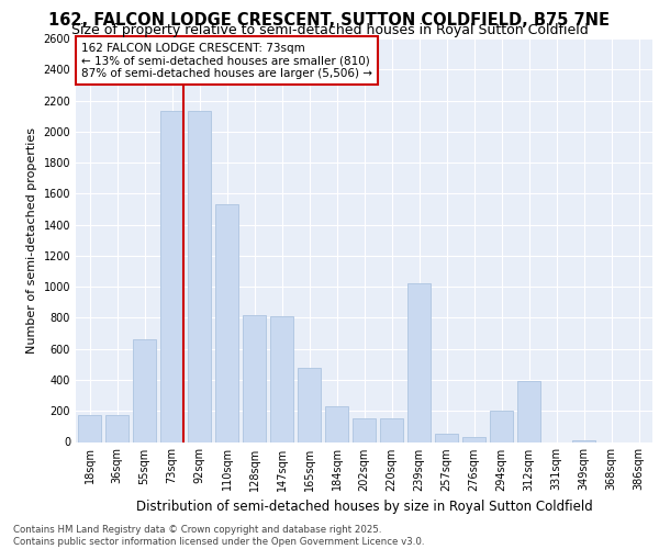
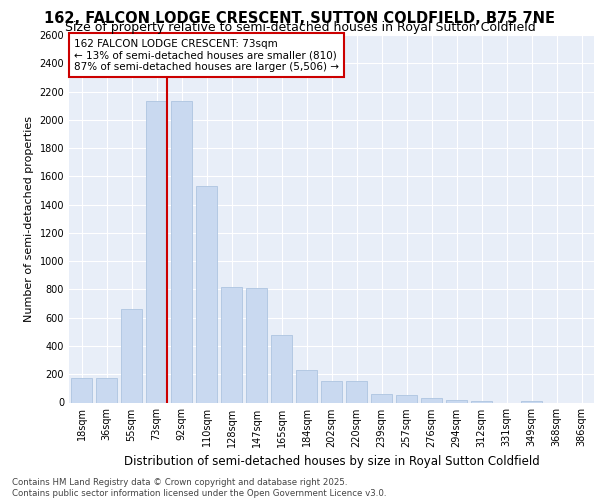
239sqm: 1020 -> 60
294sqm: 200 -> 20
312sqm: 390 -> 10
